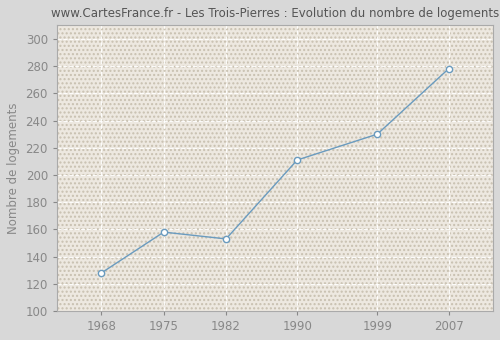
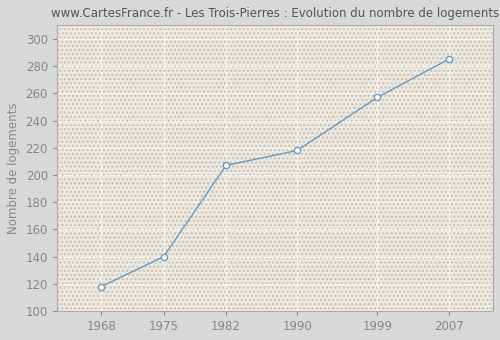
1968: 128 -> 118
1975: 158 -> 140
1982: 153 -> 207
1990: 211 -> 218
1999: 230 -> 257
2007: 278 -> 285
